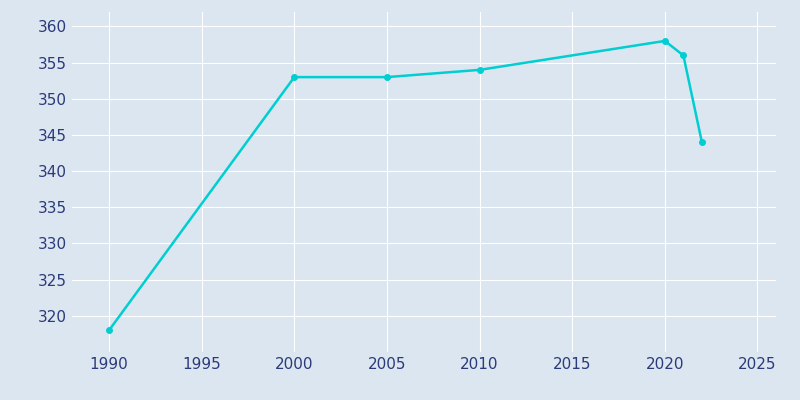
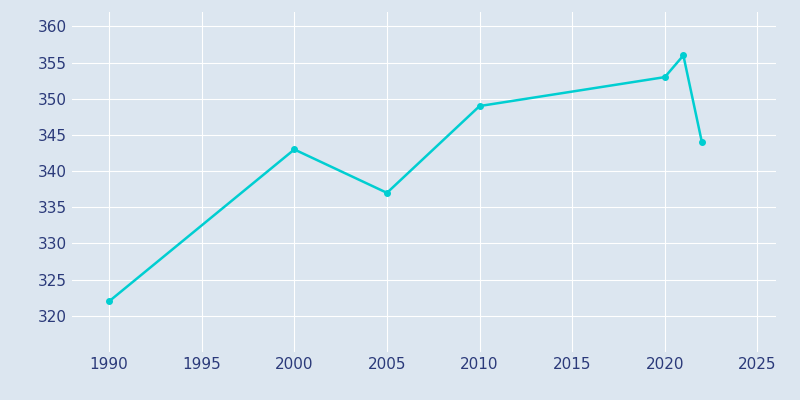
1990: 318 -> 322
2000: 353 -> 343
2005: 353 -> 337
2010: 354 -> 349
2020: 358 -> 353
